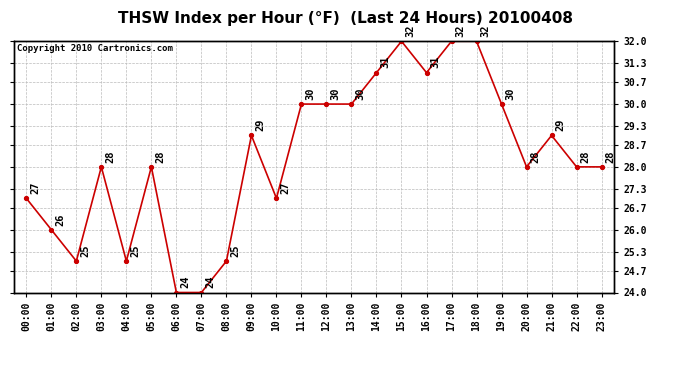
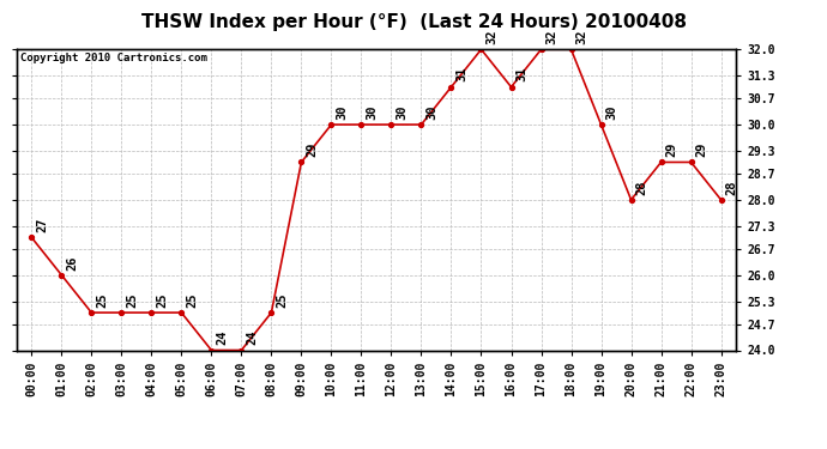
03:00: 28 -> 25
05:00: 28 -> 25
10:00: 27 -> 30
22:00: 28 -> 29
